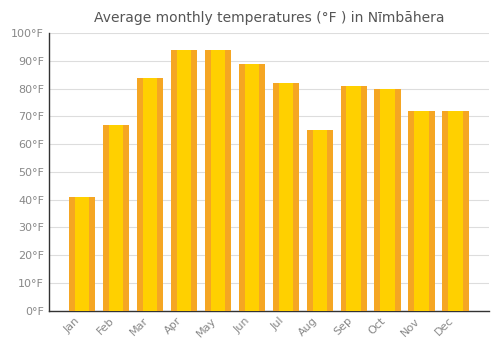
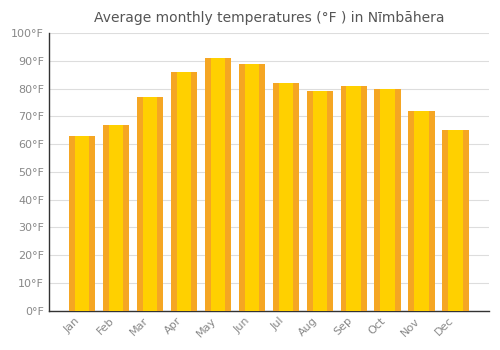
Jan: 41°F -> 63°F
Mar: 84°F -> 77°F
Apr: 94°F -> 86°F
May: 94°F -> 91°F
Aug: 65°F -> 79°F
Dec: 72°F -> 65°F
